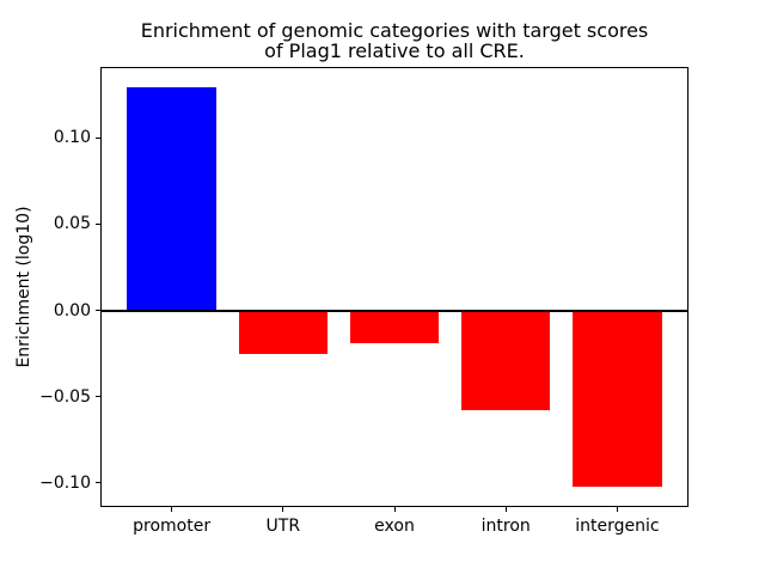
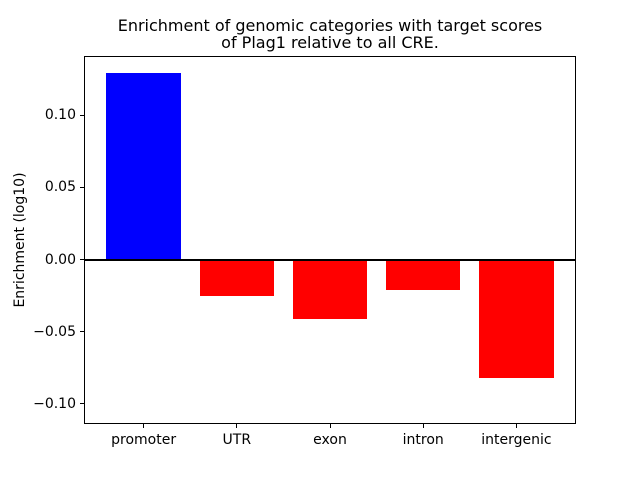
exon: -0.019 -> -0.041
intron: -0.058 -> -0.021
intergenic: -0.102 -> -0.082
